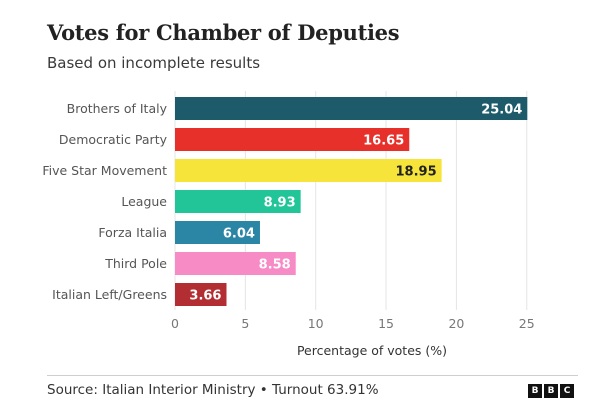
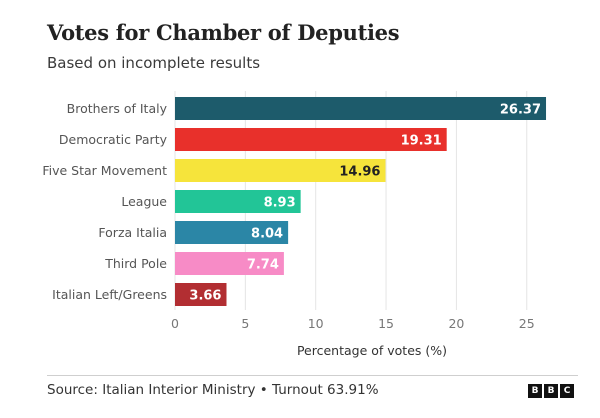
Brothers of Italy: 25.04 -> 26.37
Democratic Party: 16.65 -> 19.31
Five Star Movement: 18.95 -> 14.96
Forza Italia: 6.04 -> 8.04
Third Pole: 8.58 -> 7.74
